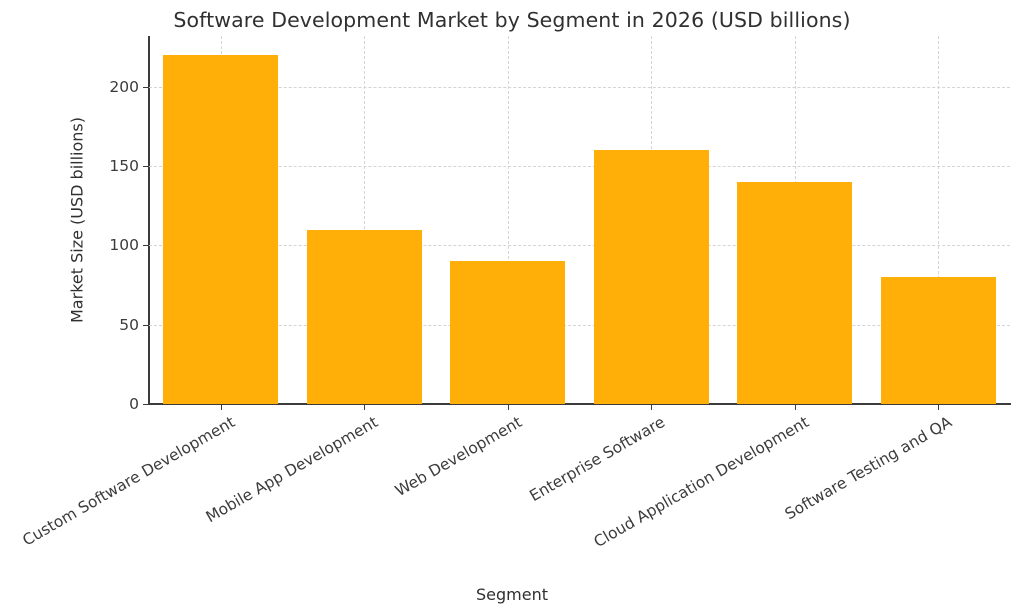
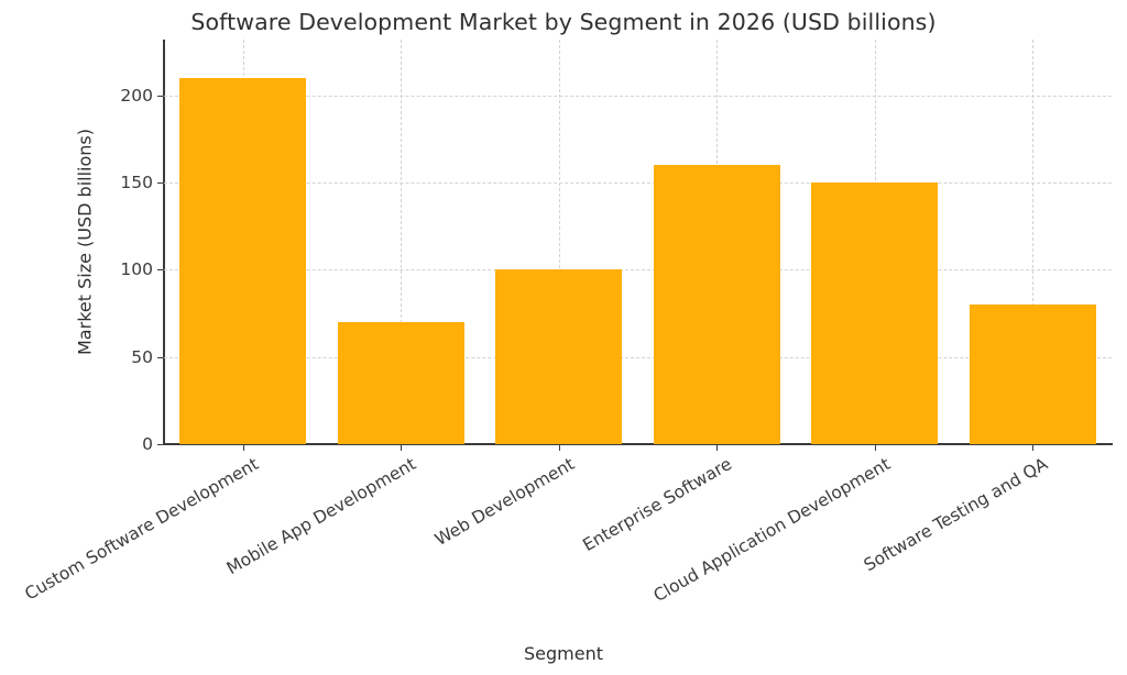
Custom Software Development: 220 -> 210
Mobile App Development: 110 -> 70
Web Development: 90 -> 100
Cloud Application Development: 140 -> 150
